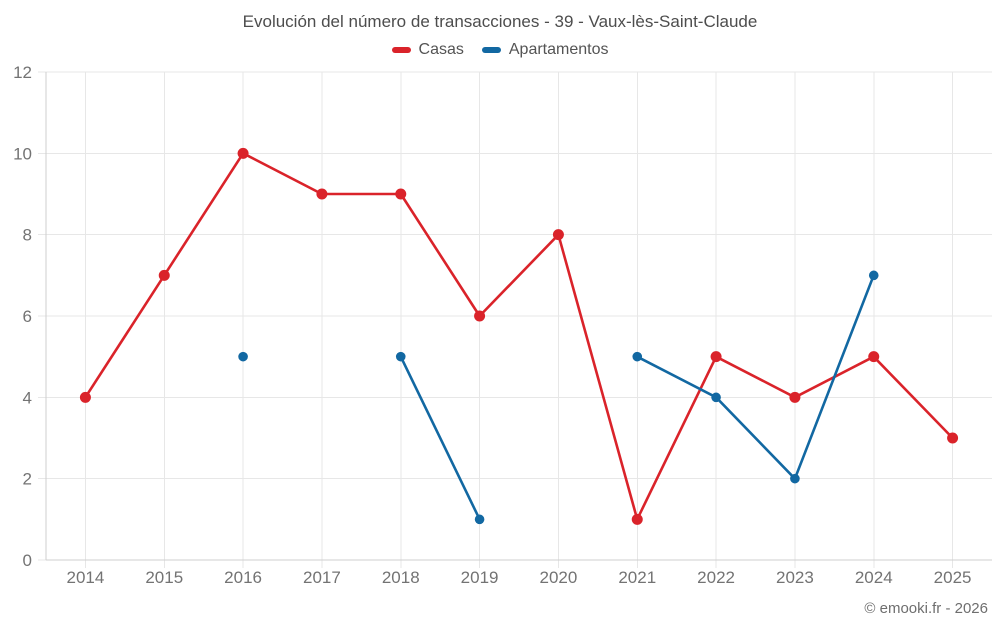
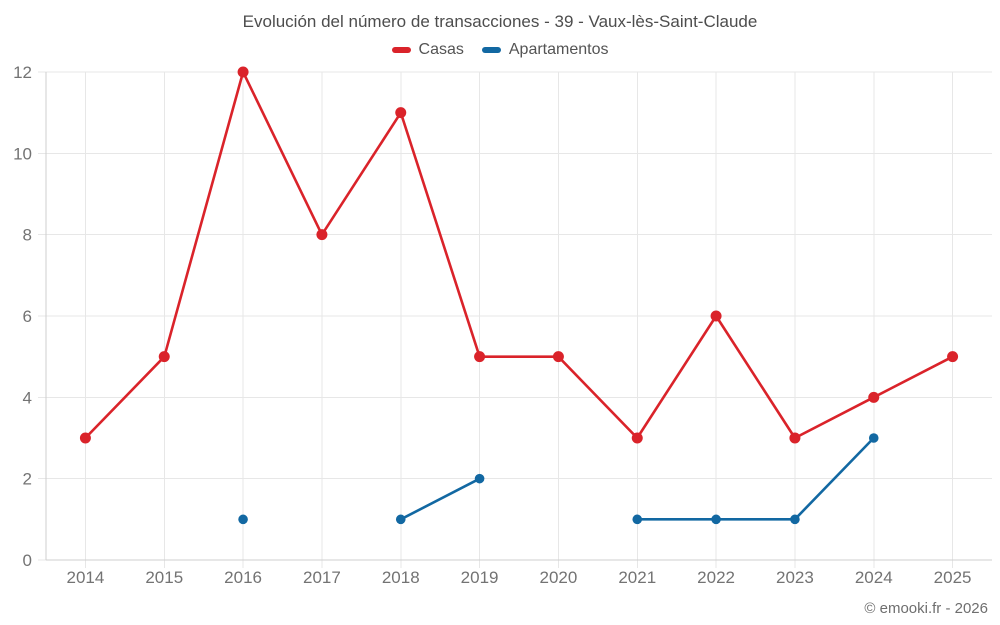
Casas/2014: 4 -> 3
Casas/2015: 7 -> 5
Casas/2016: 10 -> 12
Apartamentos/2016: 5 -> 1
Casas/2017: 9 -> 8
Casas/2018: 9 -> 11
Apartamentos/2018: 5 -> 1
Casas/2019: 6 -> 5
Apartamentos/2019: 1 -> 2
Casas/2020: 8 -> 5
Casas/2021: 1 -> 3
Apartamentos/2021: 5 -> 1
Casas/2022: 5 -> 6
Apartamentos/2022: 4 -> 1
Casas/2023: 4 -> 3
Apartamentos/2023: 2 -> 1
Casas/2024: 5 -> 4
Apartamentos/2024: 7 -> 3
Casas/2025: 3 -> 5
